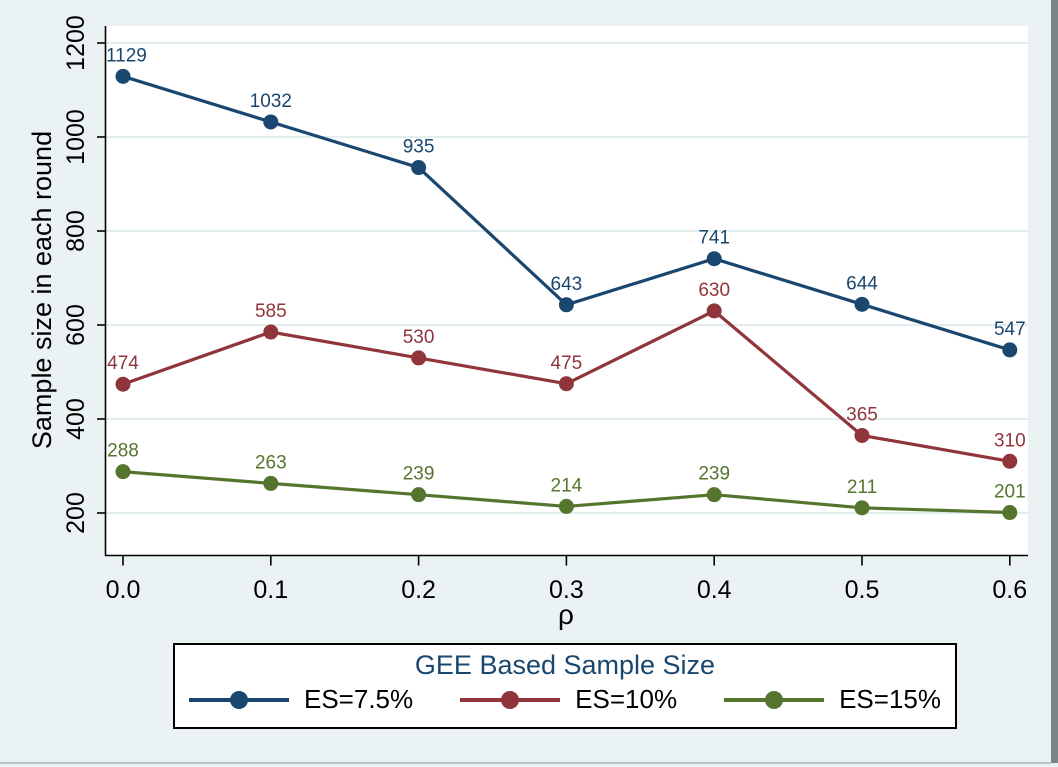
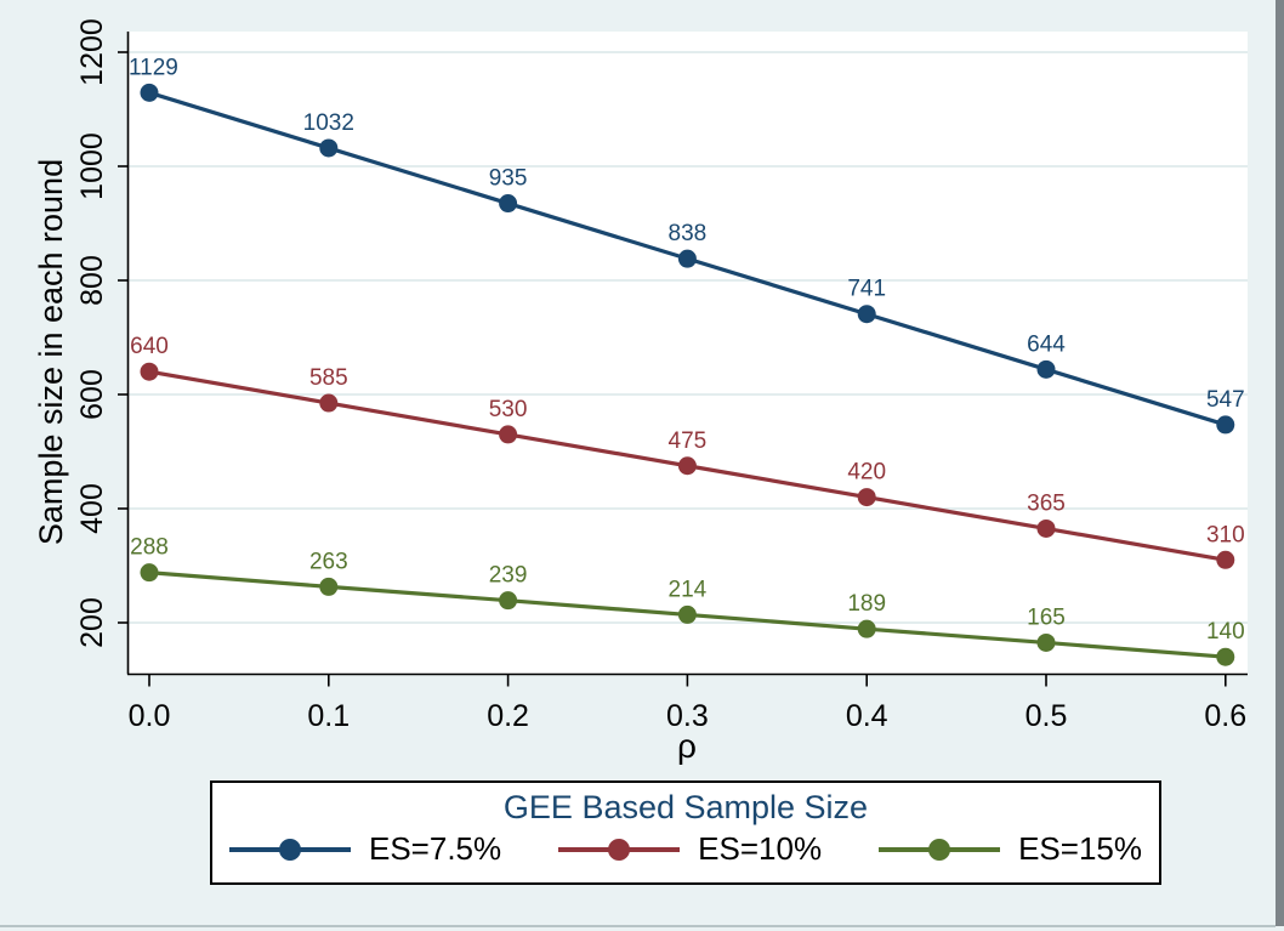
ES=10%/0.0: 474 -> 640
ES=7.5%/0.3: 643 -> 838
ES=10%/0.4: 630 -> 420
ES=15%/0.4: 239 -> 189
ES=15%/0.5: 211 -> 165
ES=15%/0.6: 201 -> 140
